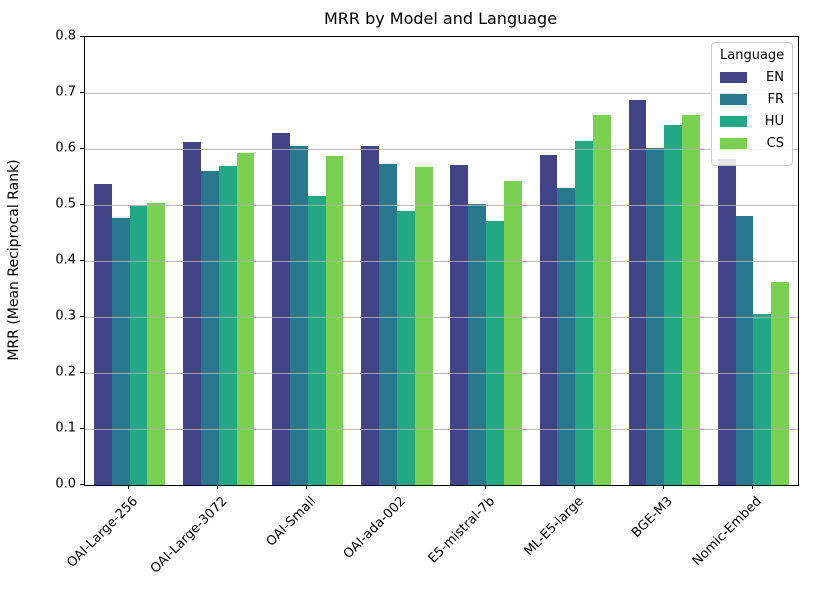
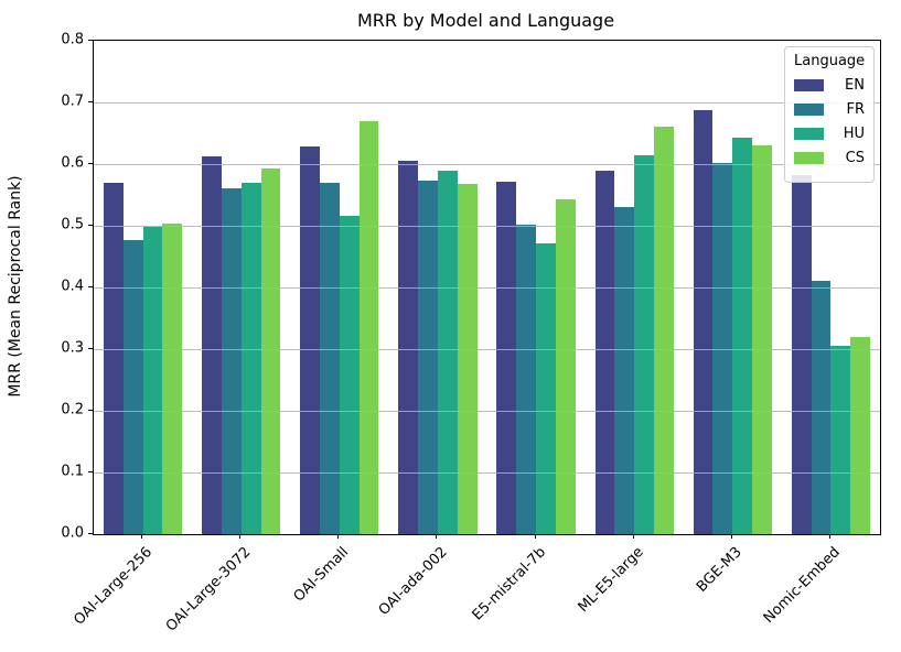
EN/OAI-Large-256: 0.54 -> 0.57
FR/OAI-Small: 0.60 -> 0.57
CS/OAI-Small: 0.59 -> 0.67
HU/OAI-ada-002: 0.49 -> 0.59
CS/BGE-M3: 0.66 -> 0.63
FR/Nomic-Embed: 0.48 -> 0.41
CS/Nomic-Embed: 0.36 -> 0.32
